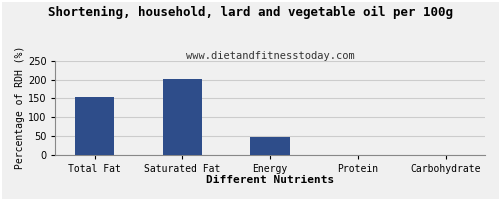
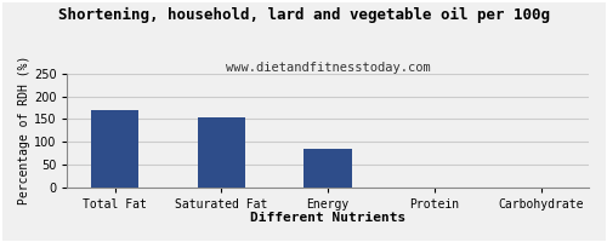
Total Fat: 155 -> 170
Saturated Fat: 202 -> 155
Energy: 47 -> 85
